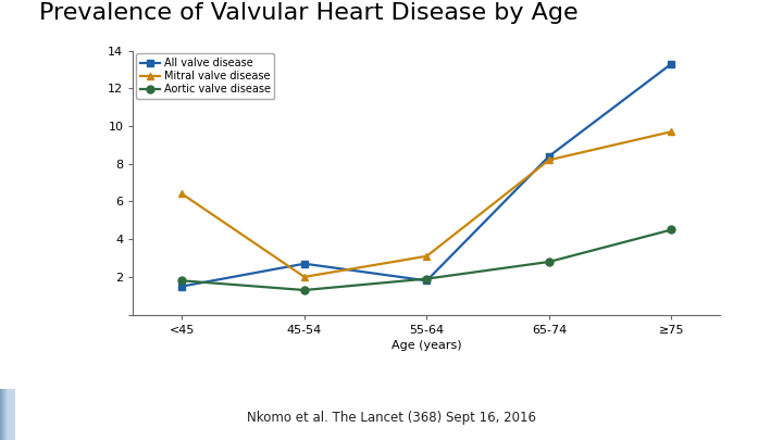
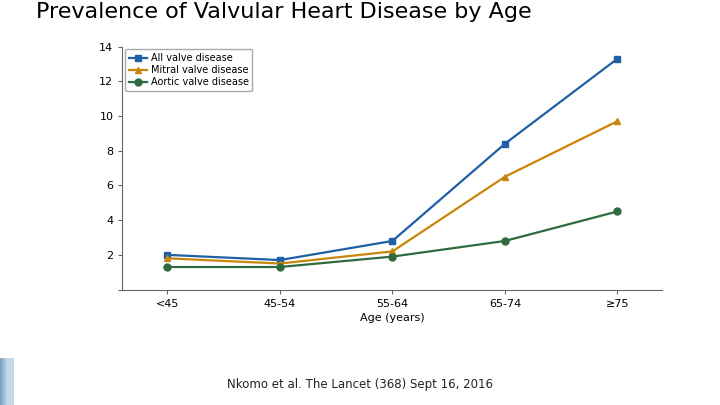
All valve disease/<45: 1.5 -> 2.0
Mitral valve disease/<45: 6.4 -> 1.8
Aortic valve disease/<45: 1.8 -> 1.3
All valve disease/45-54: 2.7 -> 1.7
Mitral valve disease/45-54: 2.0 -> 1.5
All valve disease/55-64: 1.8 -> 2.8
Mitral valve disease/55-64: 3.1 -> 2.2
Mitral valve disease/65-74: 8.2 -> 6.5
